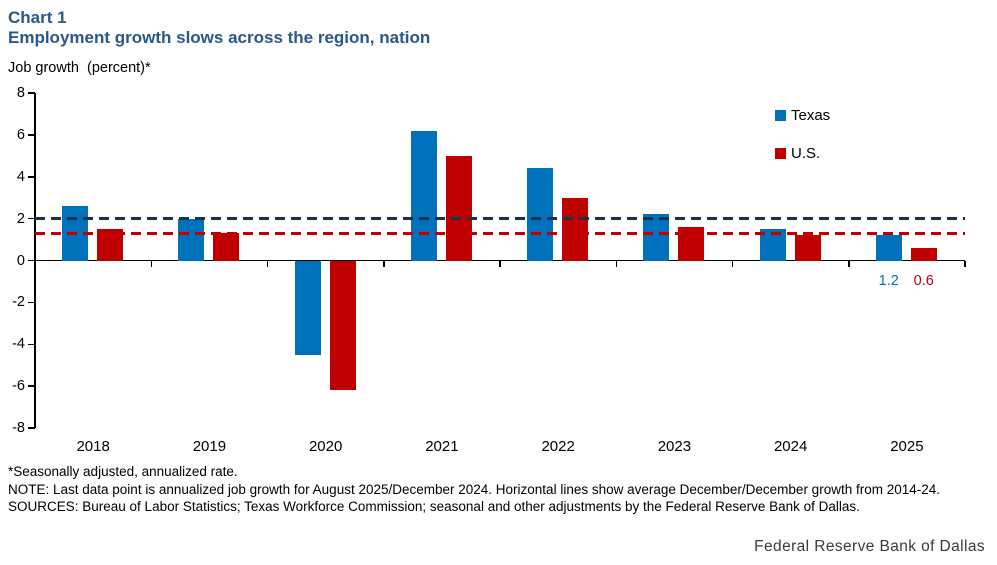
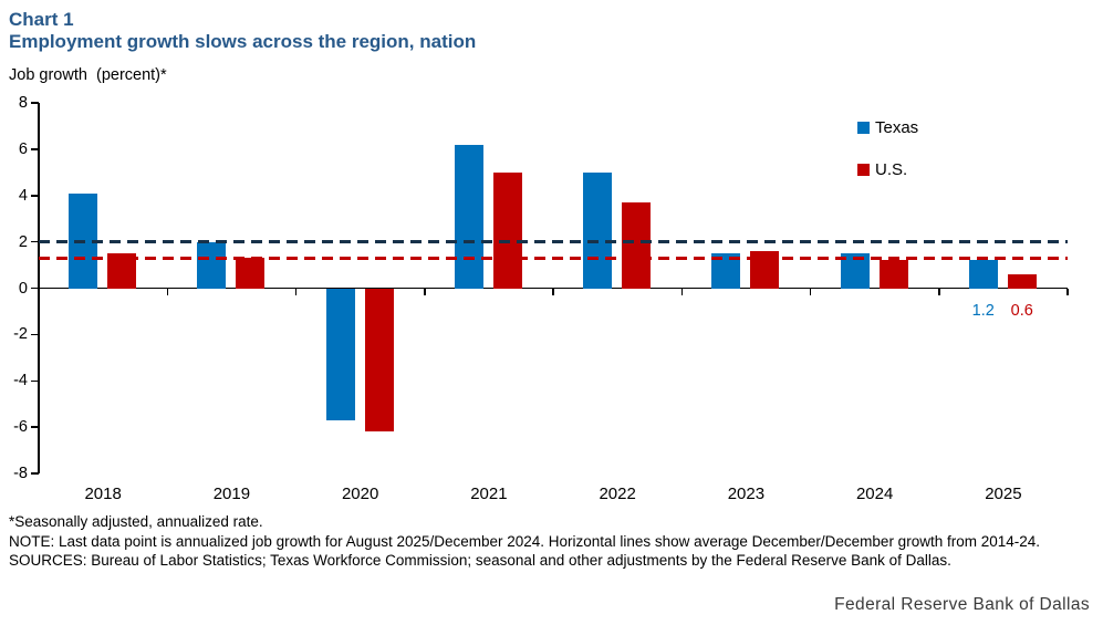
Texas/2018: 2.6 -> 4.1
Texas/2020: -4.5 -> -5.7
Texas/2022: 4.4 -> 5.0
U.S./2022: 3.0 -> 3.7
Texas/2023: 2.2 -> 1.5
